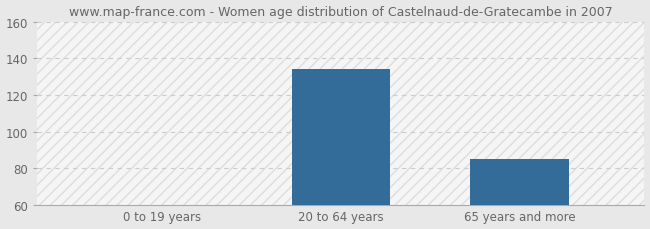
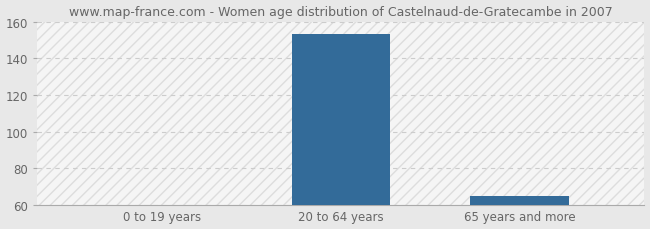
20 to 64 years: 134 -> 153
65 years and more: 85 -> 65
